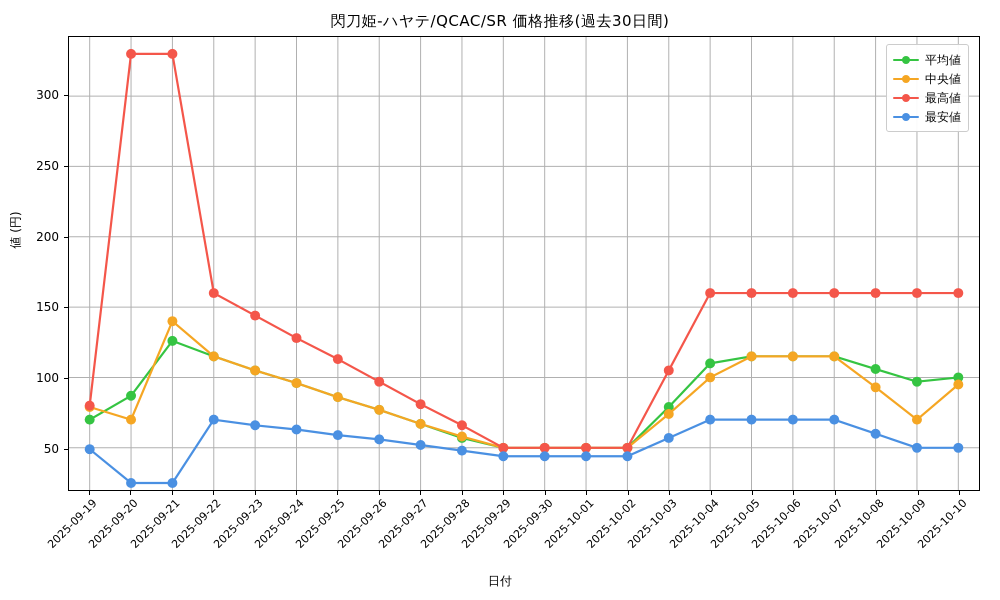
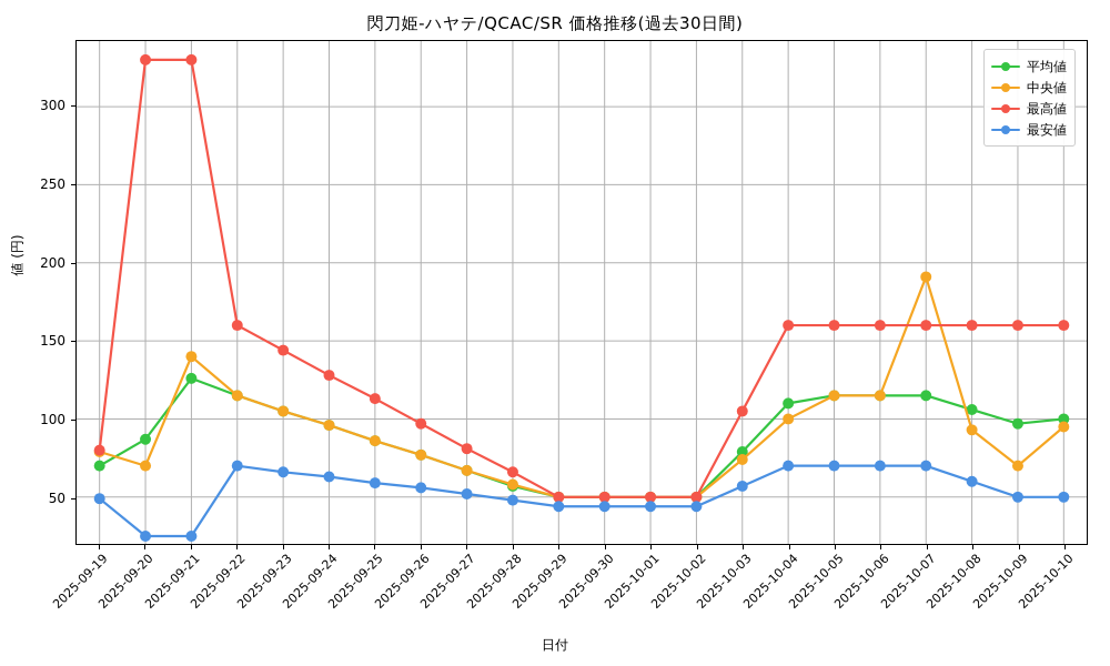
中央値/2025-10-07: 115 -> 191
